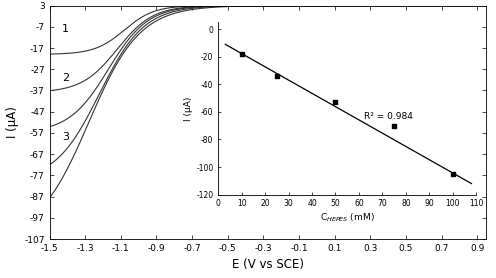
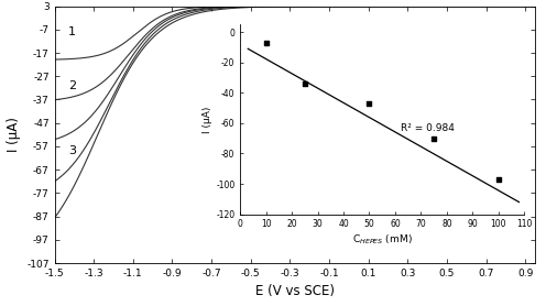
10: -18 -> -7
50: -53 -> -47
100: -105 -> -97
